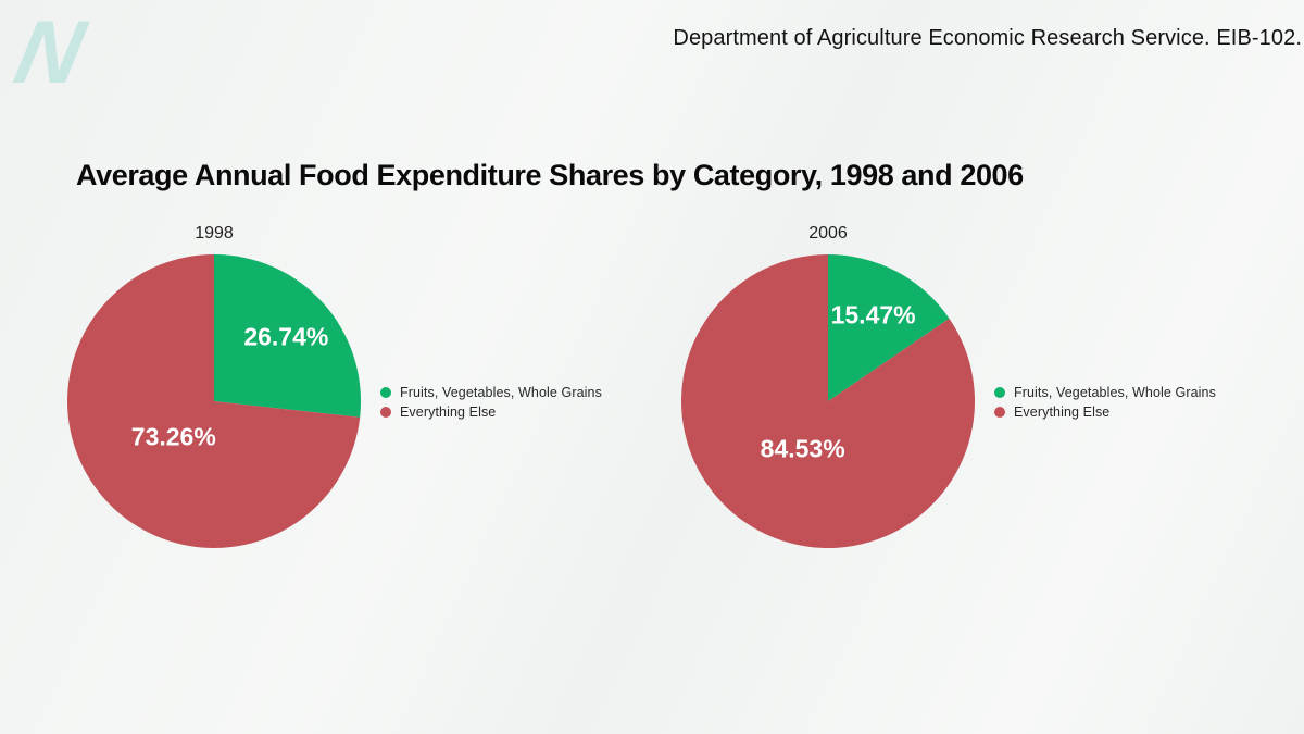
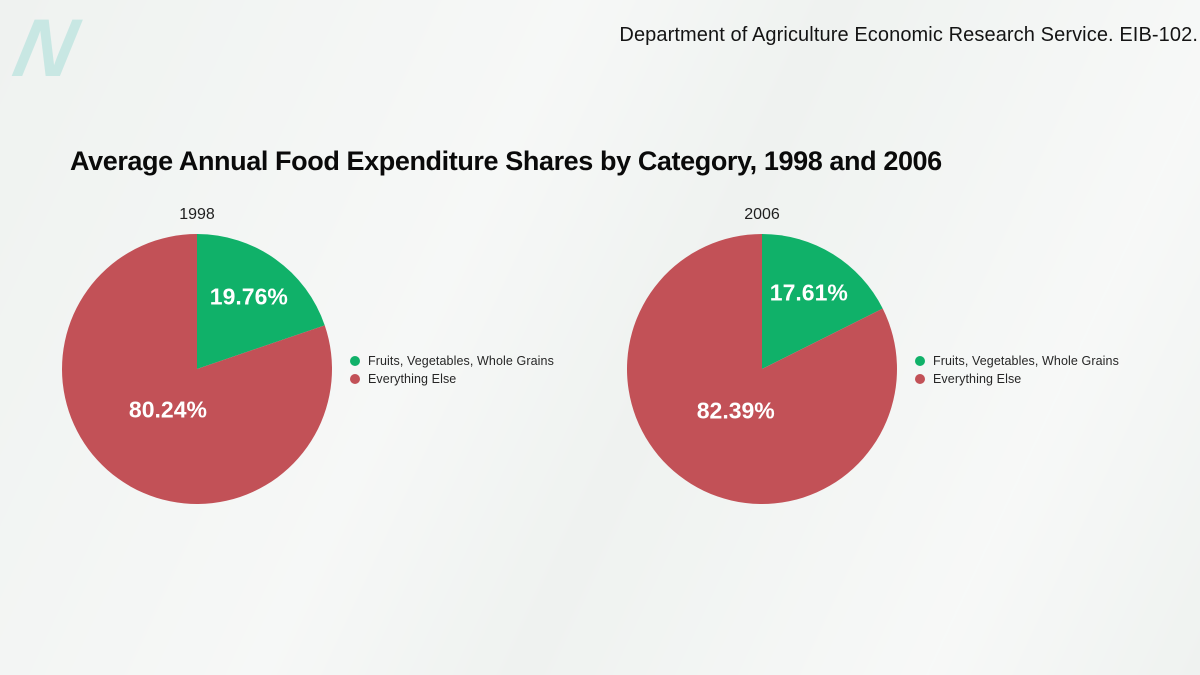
1998/Fruits, Vegetables, Whole Grains: 26.74% -> 19.76%
1998/Everything Else: 73.26% -> 80.24%
2006/Fruits, Vegetables, Whole Grains: 15.47% -> 17.61%
2006/Everything Else: 84.53% -> 82.39%
